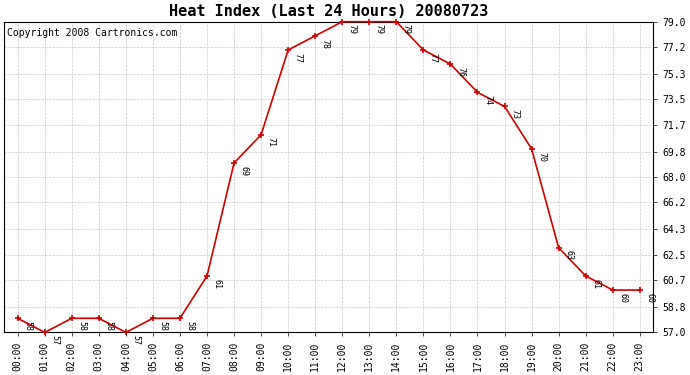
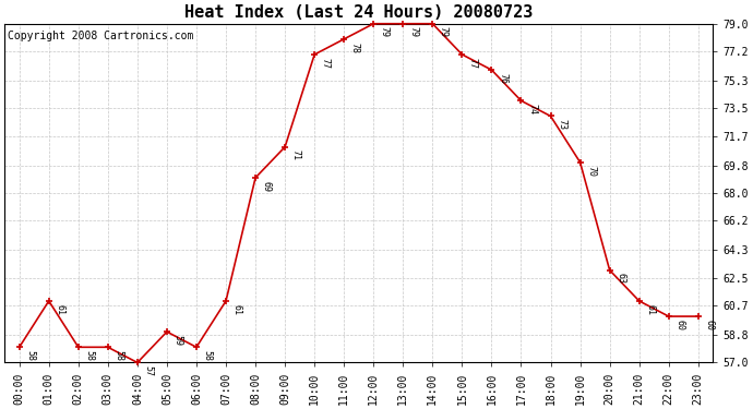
01:00: 57 -> 61
05:00: 58 -> 59
